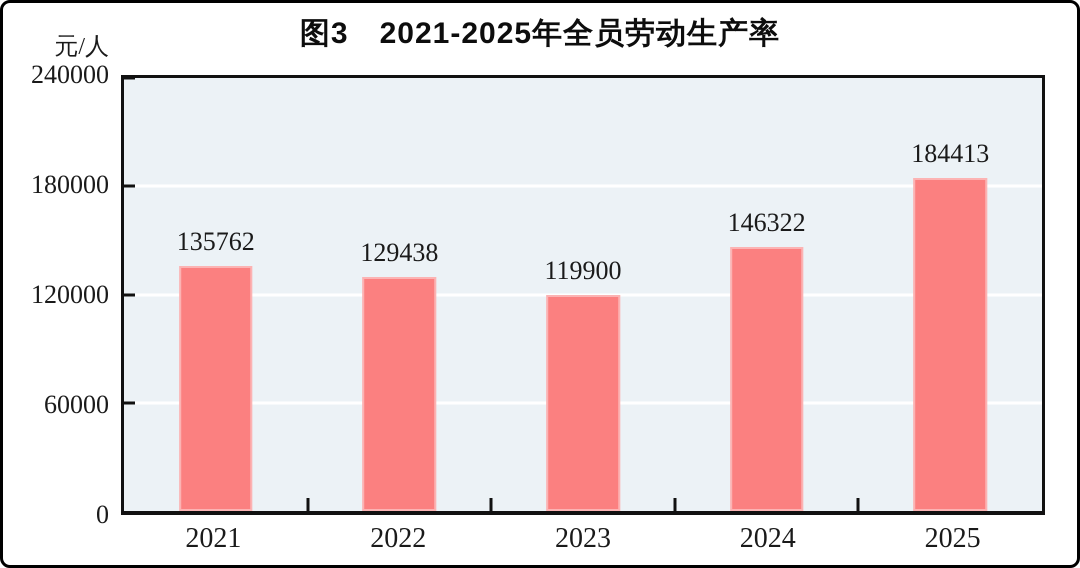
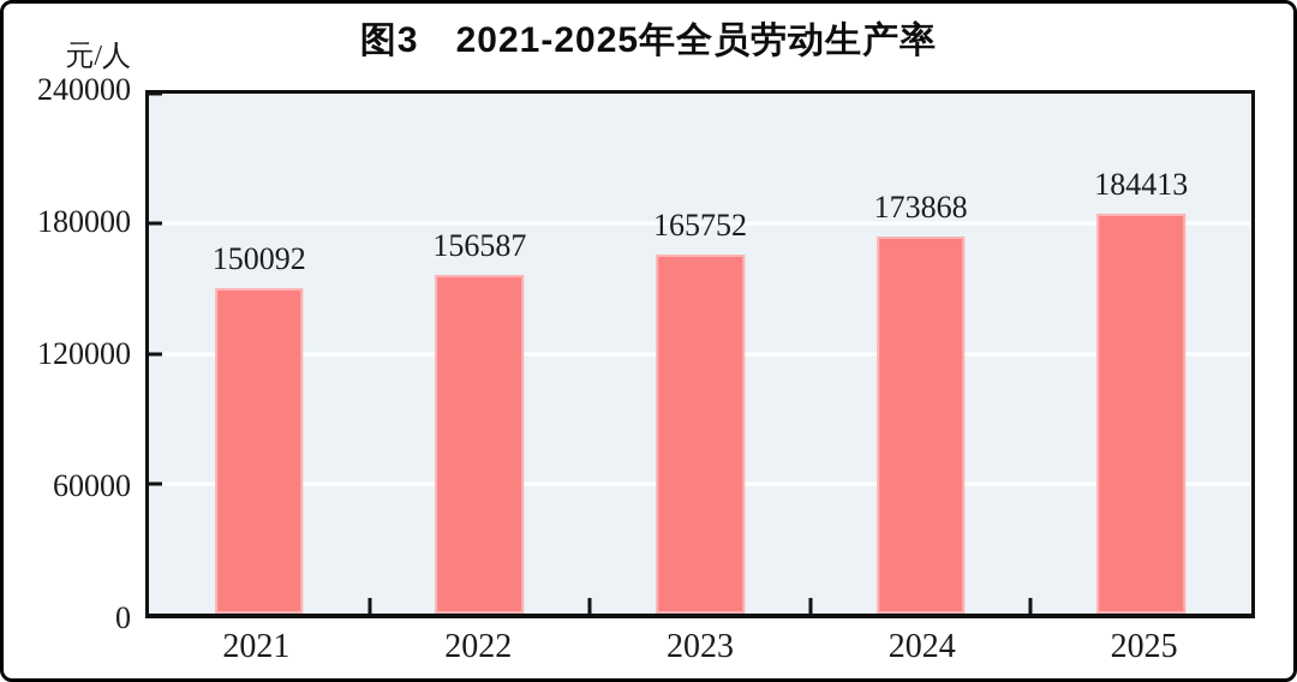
2021: 135762 -> 150092
2022: 129438 -> 156587
2023: 119900 -> 165752
2024: 146322 -> 173868
